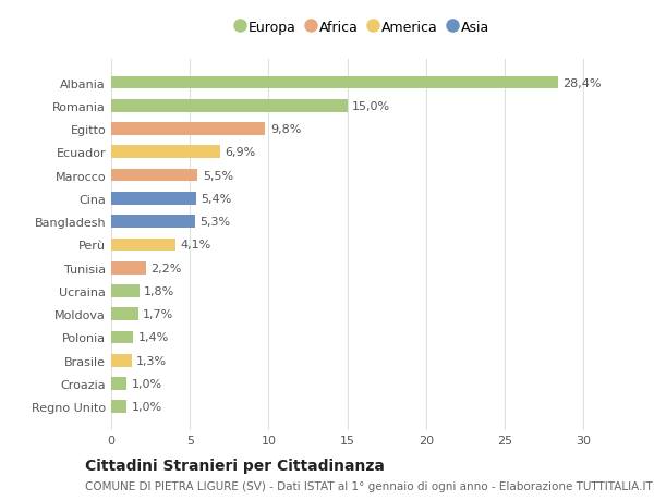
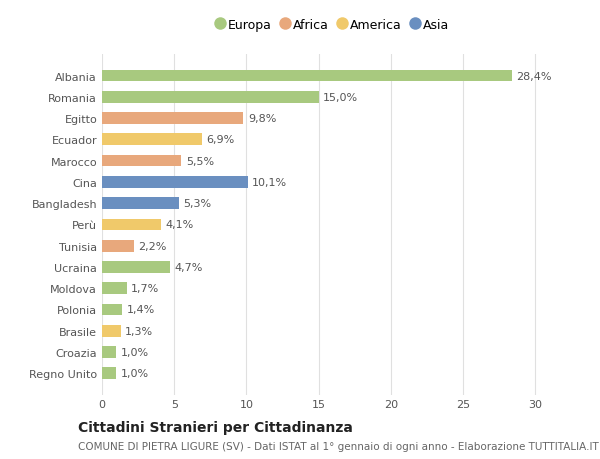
Cina: 5,4% -> 10,1%
Ucraina: 1,8% -> 4,7%
